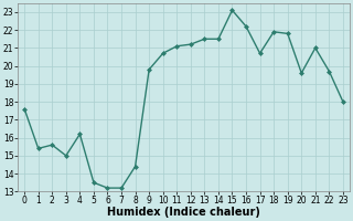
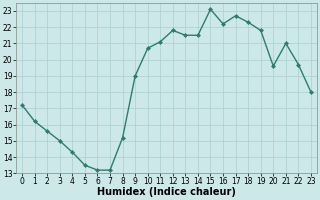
0: 17.6 -> 17.2
1: 15.4 -> 16.2
4: 16.2 -> 14.3
8: 14.4 -> 15.2
9: 19.8 -> 19.0
12: 21.2 -> 21.8
17: 20.7 -> 22.7
18: 21.9 -> 22.3
